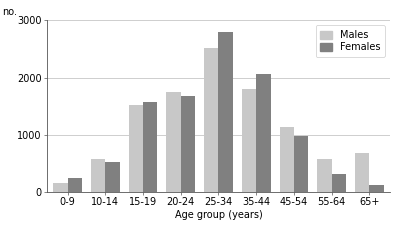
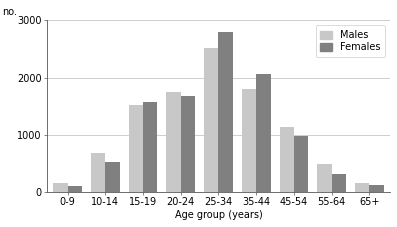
Females/0-9: 240 -> 100
Males/10-14: 580 -> 680
Males/55-64: 580 -> 480
Males/65+: 680 -> 160
